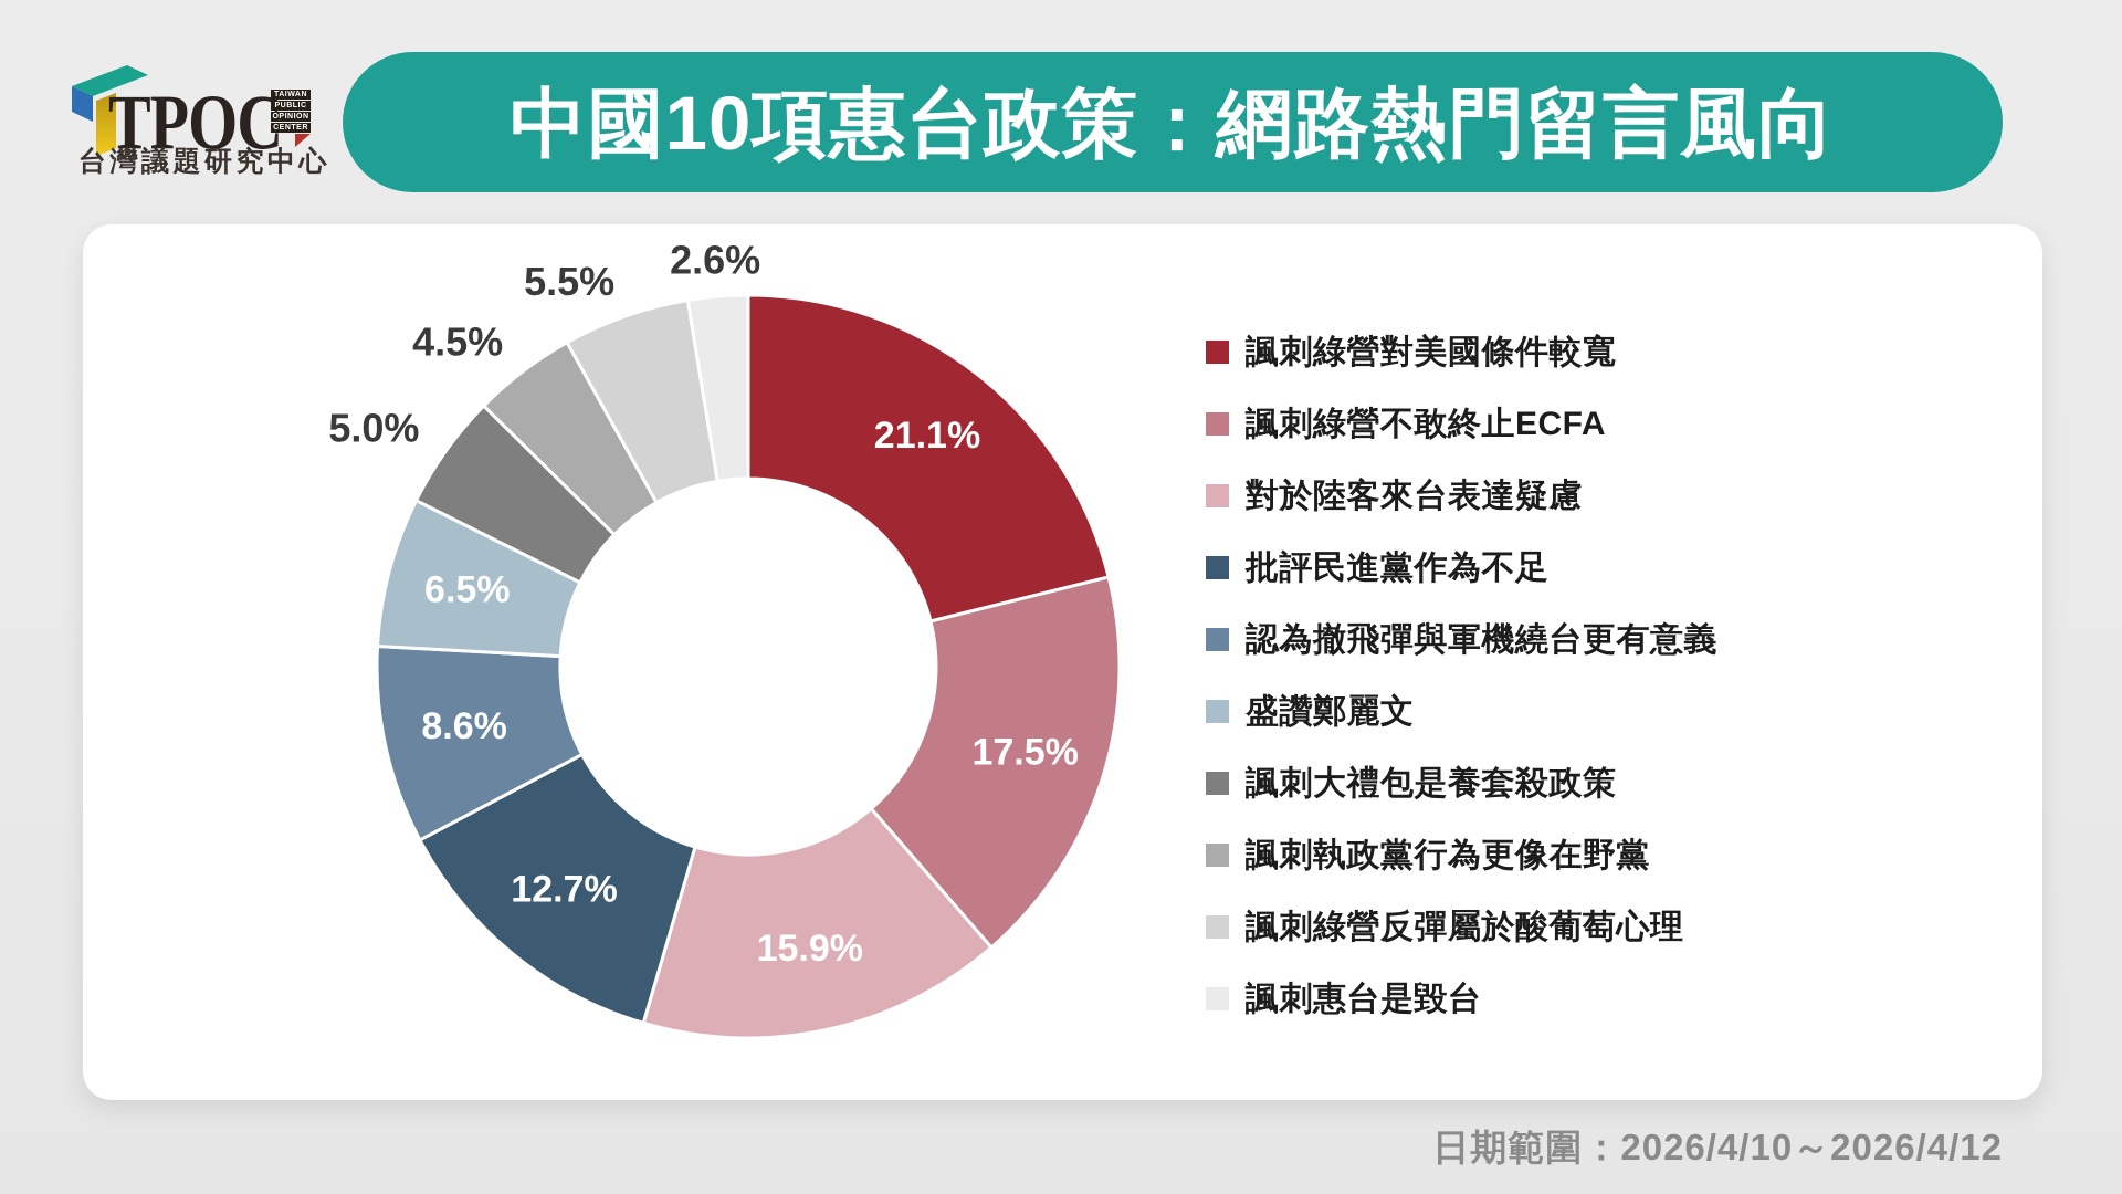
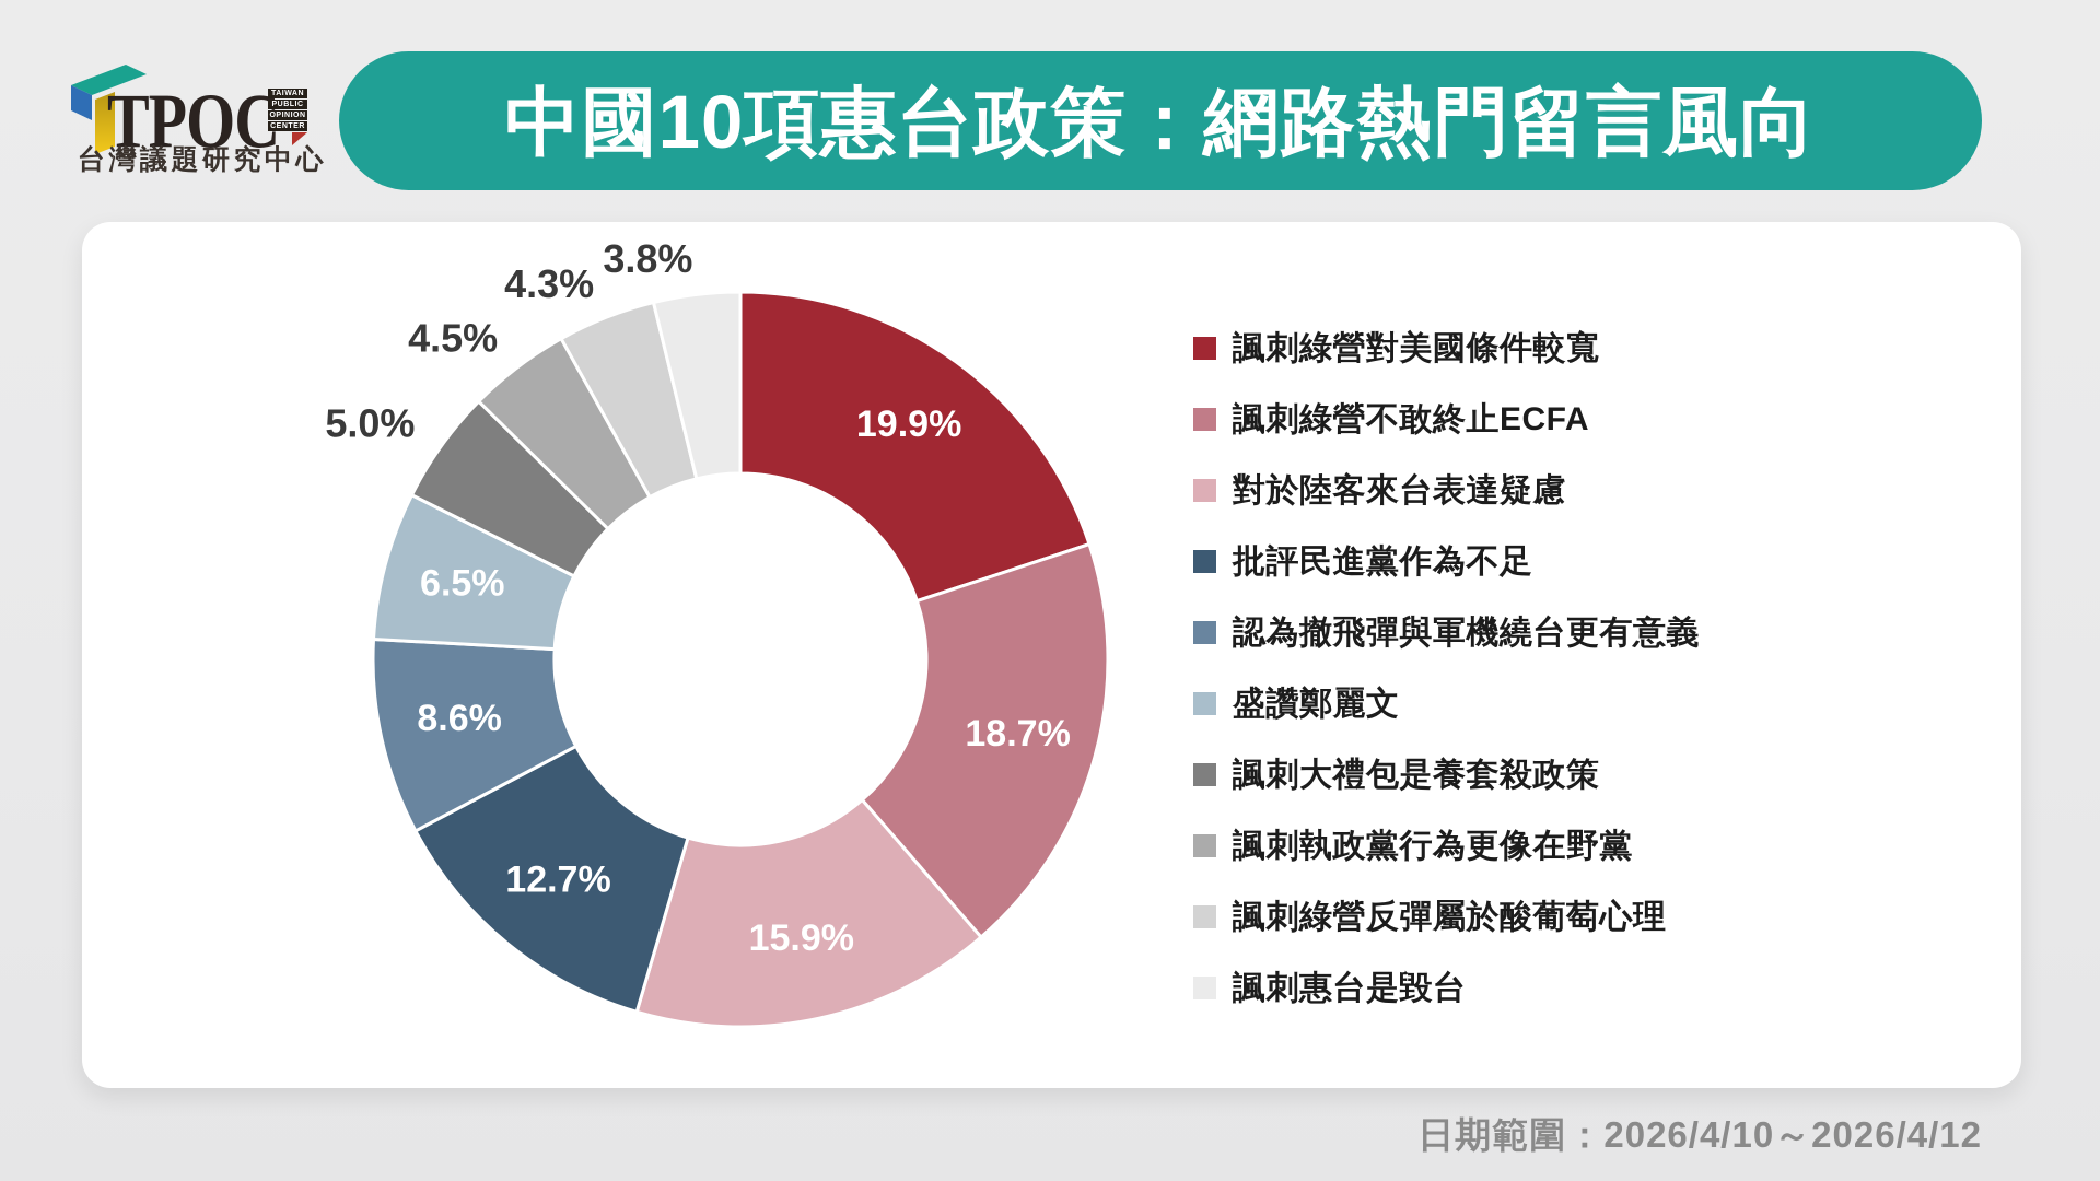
諷刺綠營對美國條件較寬: 21.1% -> 19.9%
諷刺綠營不敢終止ECFA: 17.5% -> 18.7%
諷刺綠營反彈屬於酸葡萄心理: 5.5% -> 4.3%
諷刺惠台是毀台: 2.6% -> 3.8%
